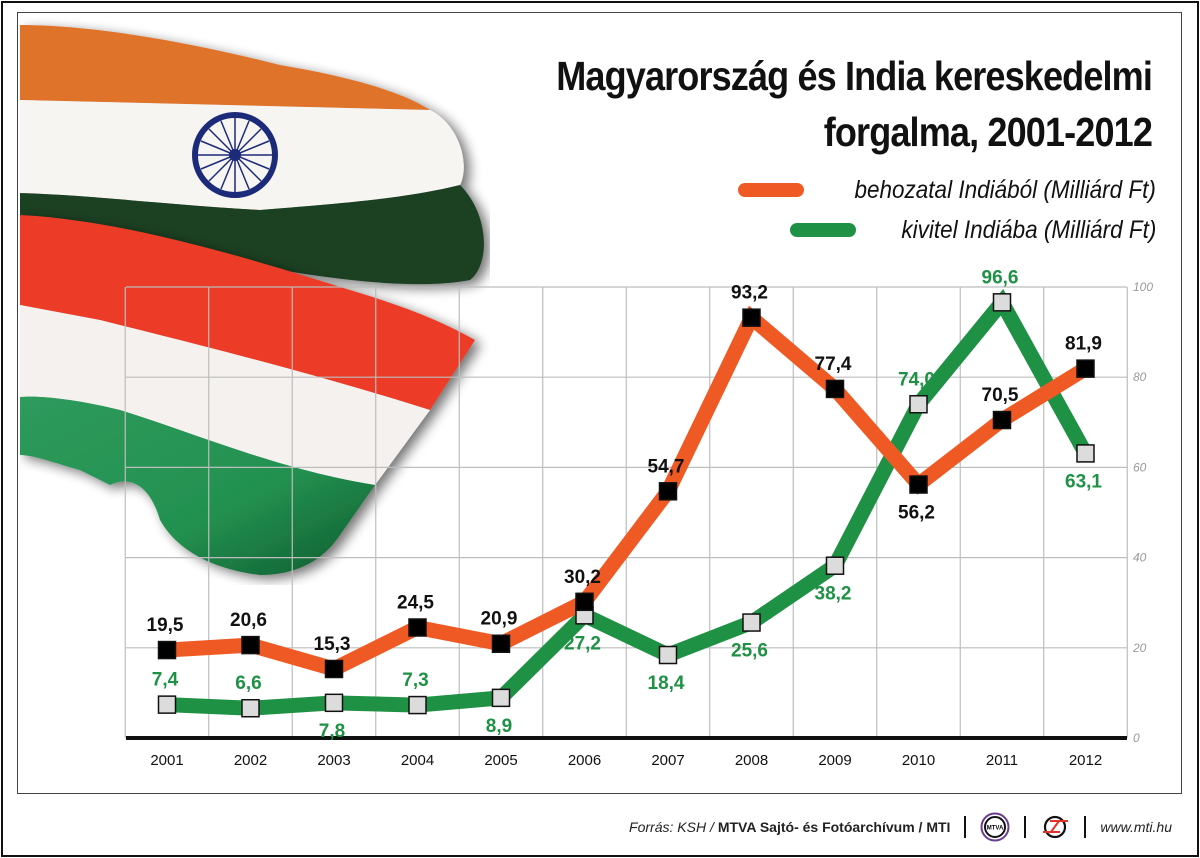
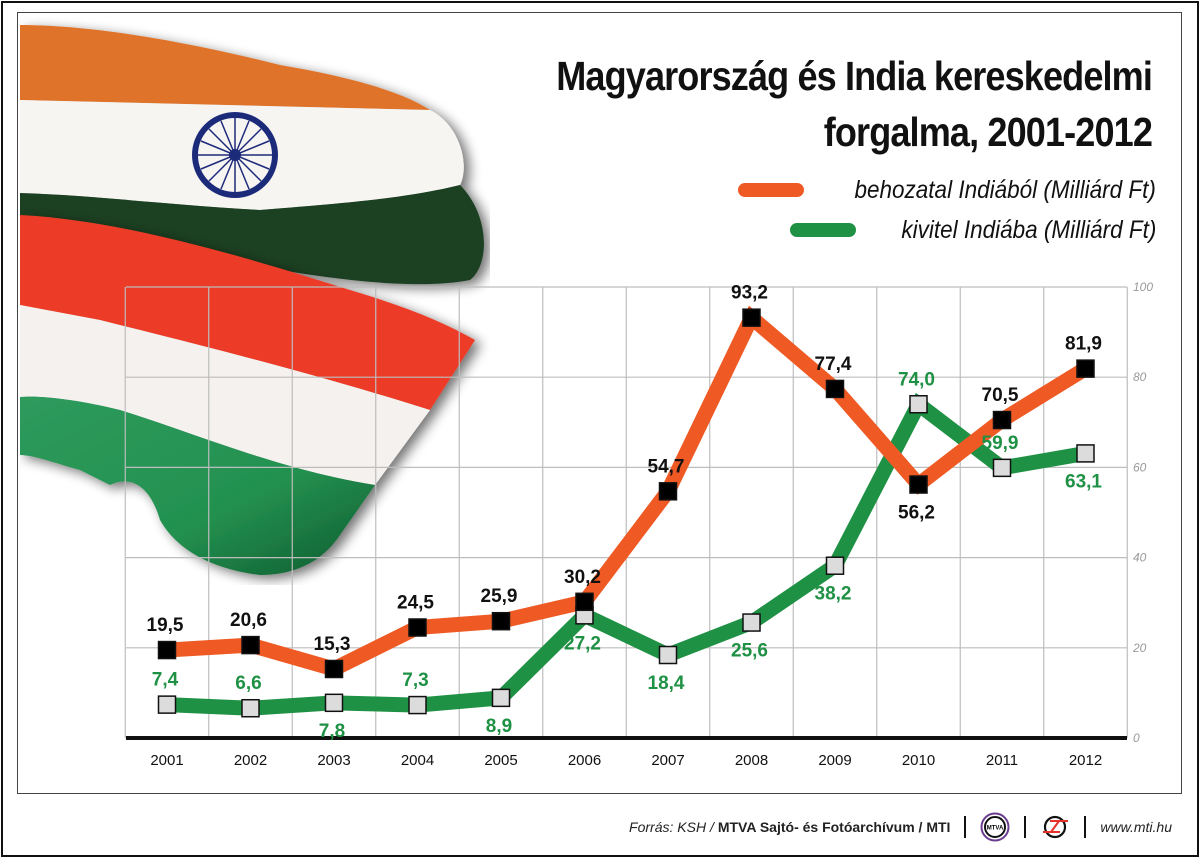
behozatal Indiából (Milliárd Ft)/2005: 20,9 -> 25,9
kivitel Indiába (Milliárd Ft)/2011: 96,6 -> 59,9
